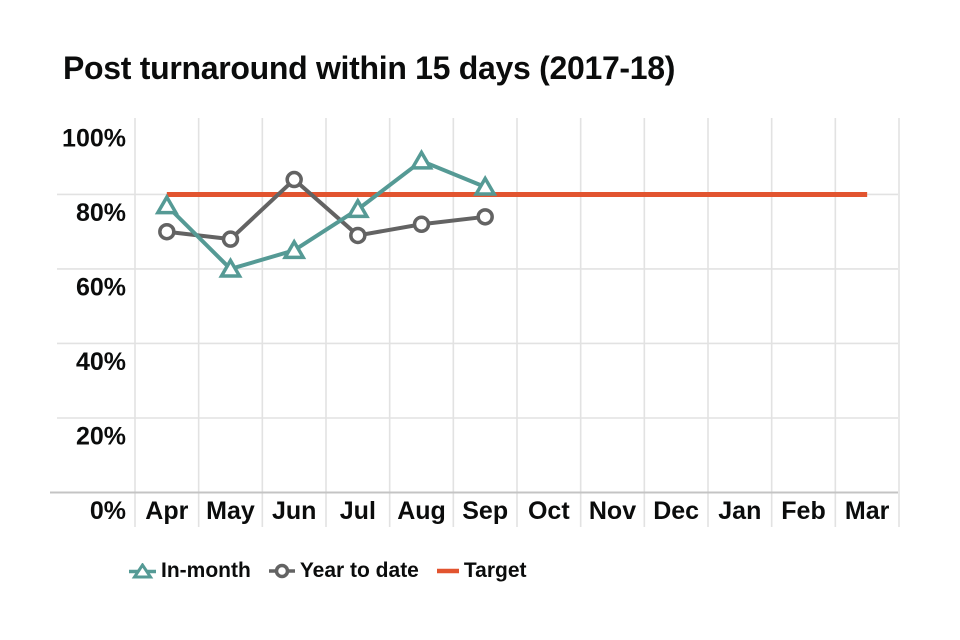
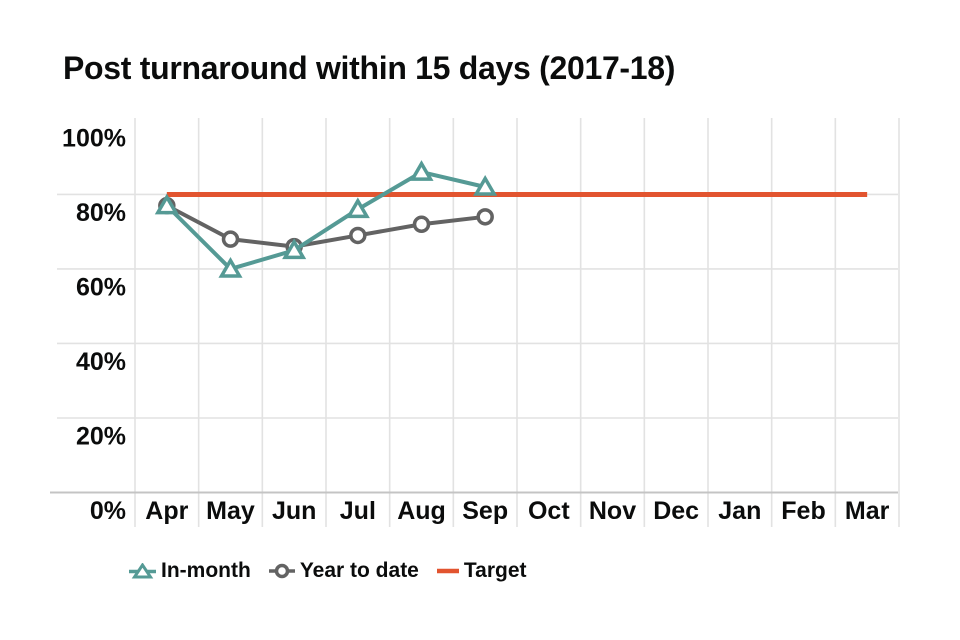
Year to date/Apr: 70% -> 77%
Year to date/Jun: 84% -> 66%
In-month/Aug: 89% -> 86%
